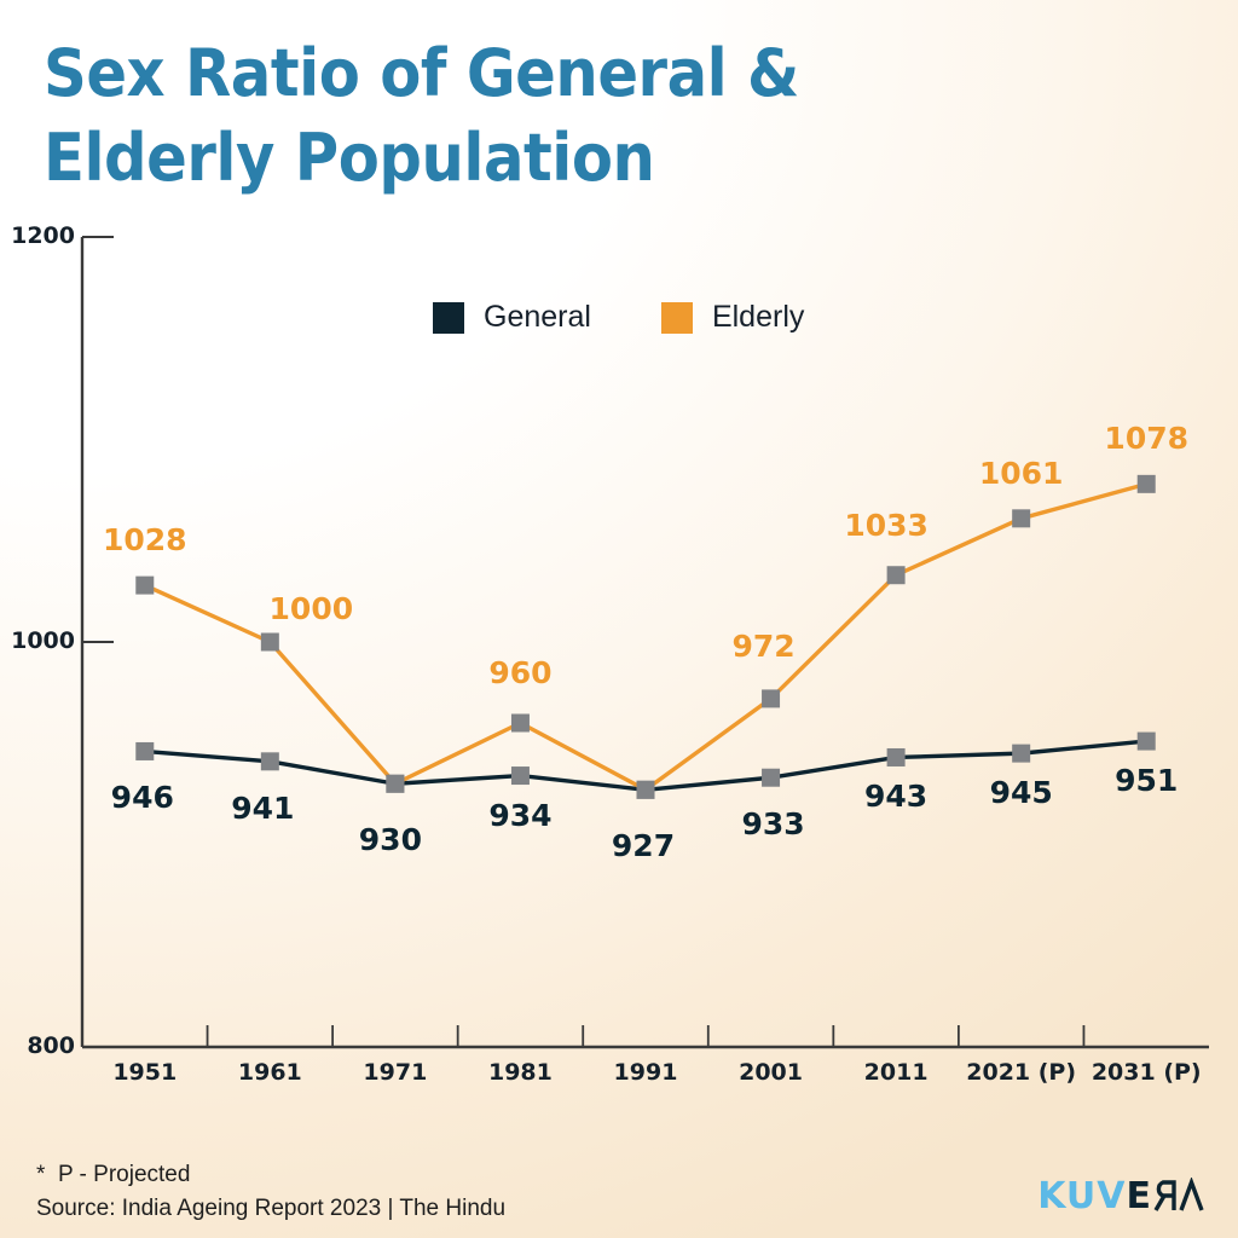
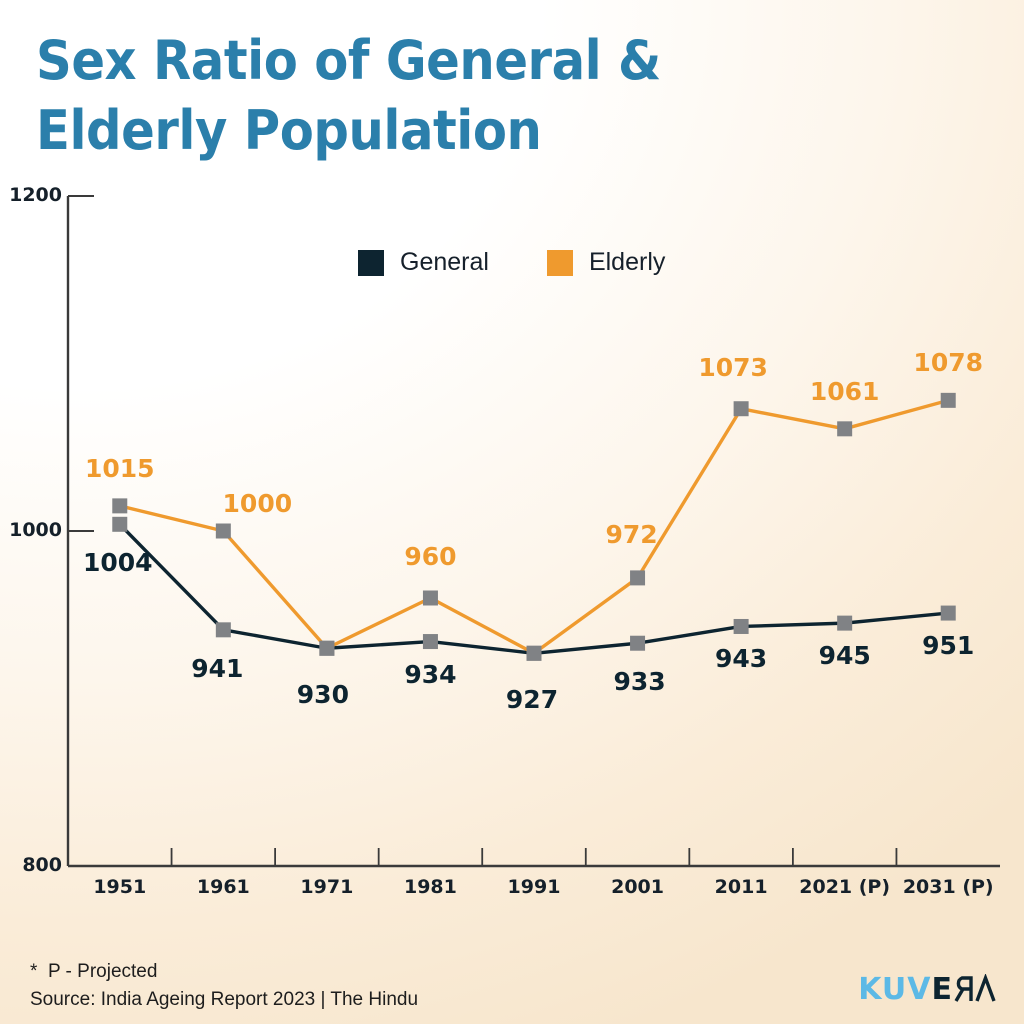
General/1951: 946 -> 1004
Elderly/1951: 1028 -> 1015
Elderly/2011: 1033 -> 1073
